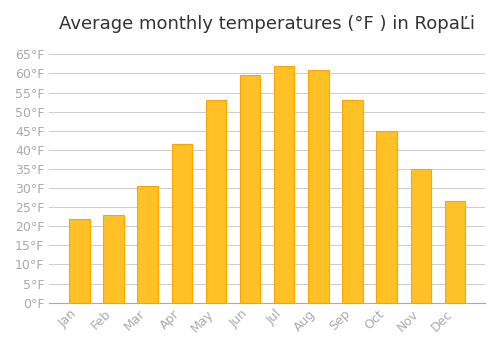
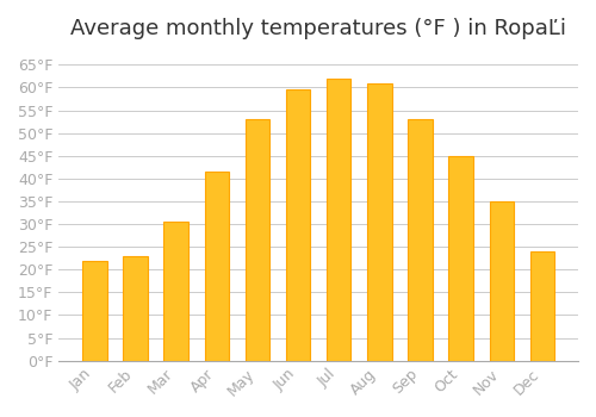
Dec: 26.5°F -> 24.0°F
